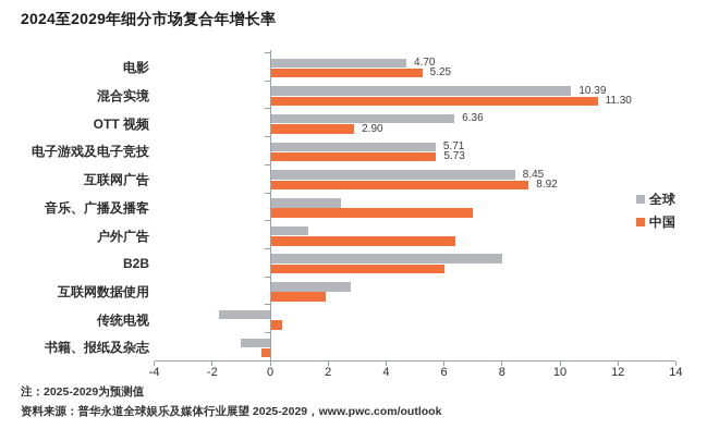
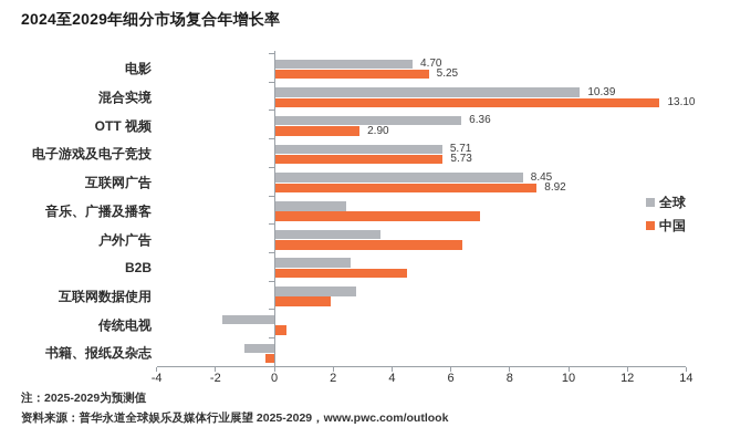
中国/混合实境: 11.30 -> 13.10
全球/户外广告: 1.3 -> 3.6
全球/B2B: 8.0 -> 2.6
中国/B2B: 6.0 -> 4.5
